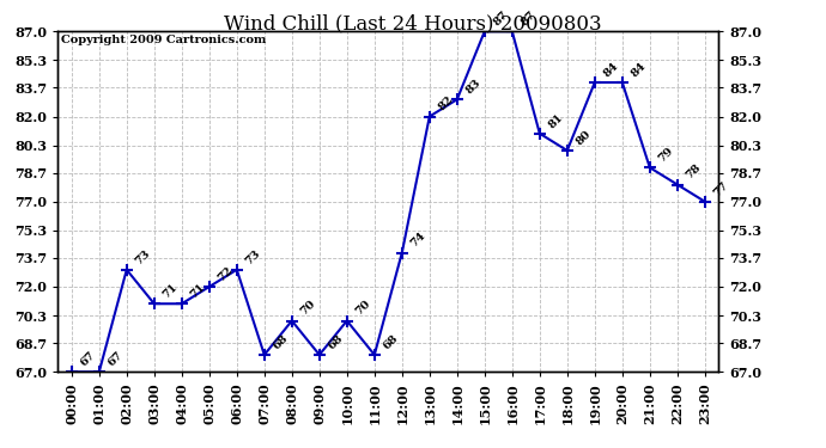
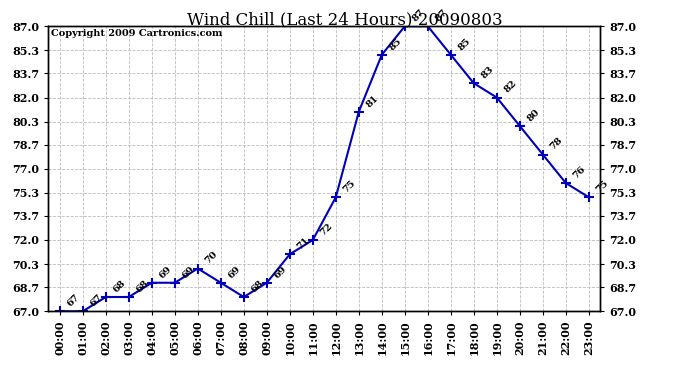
02:00: 73 -> 68
03:00: 71 -> 68
04:00: 71 -> 69
05:00: 72 -> 69
06:00: 73 -> 70
07:00: 68 -> 69
08:00: 70 -> 68
09:00: 68 -> 69
10:00: 70 -> 71
11:00: 68 -> 72
12:00: 74 -> 75
13:00: 82 -> 81
14:00: 83 -> 85
17:00: 81 -> 85
18:00: 80 -> 83
19:00: 84 -> 82
20:00: 84 -> 80
21:00: 79 -> 78
22:00: 78 -> 76
23:00: 77 -> 75
